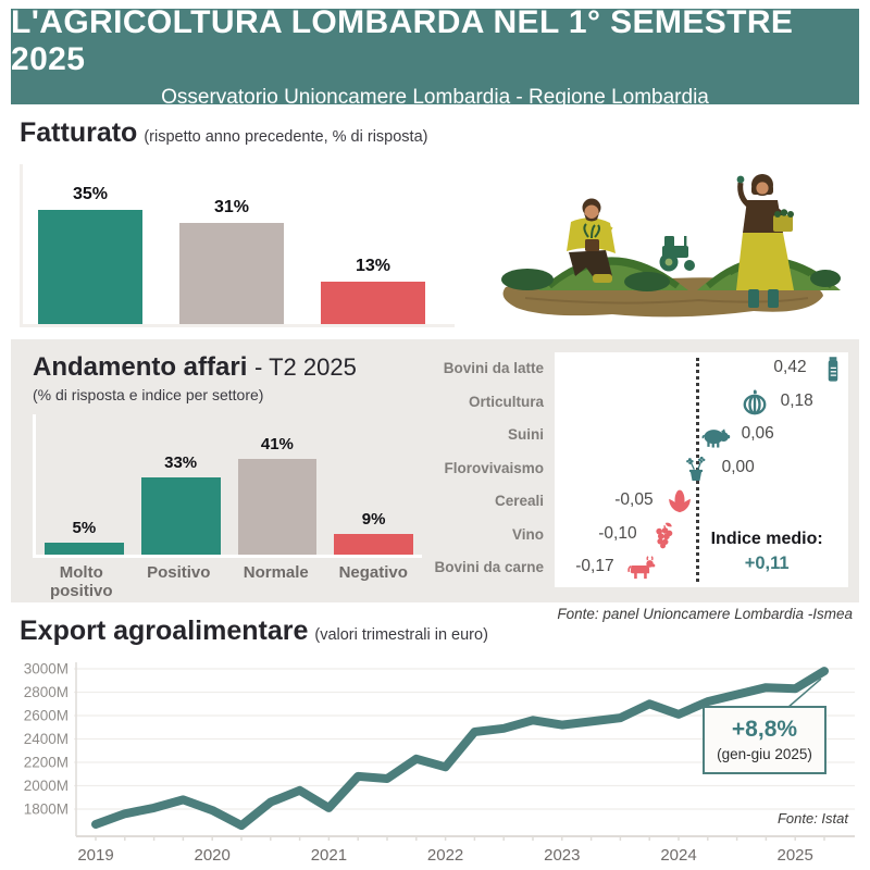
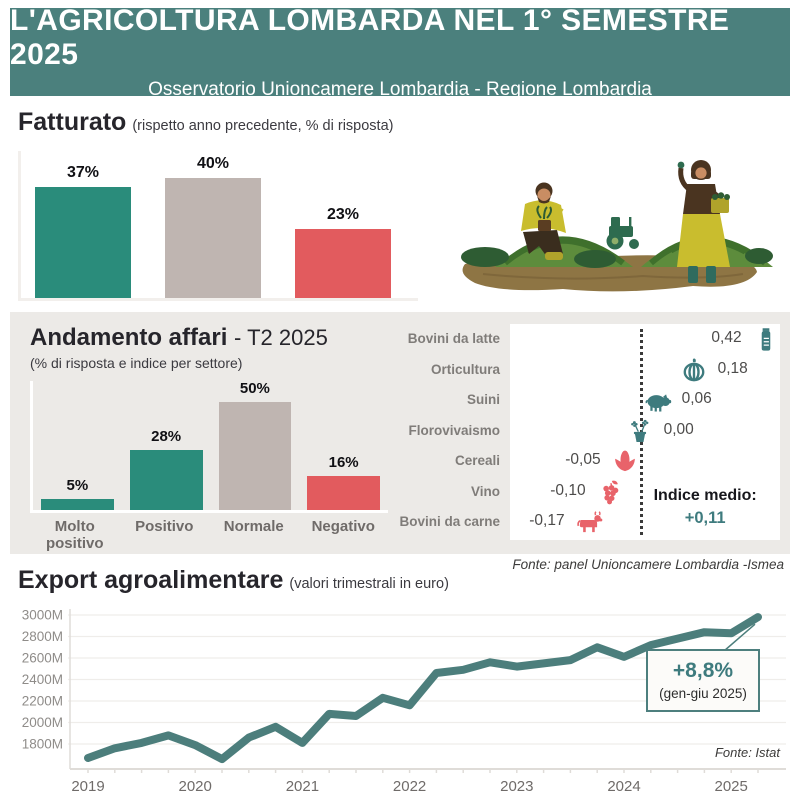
Fatturato/Aumentato: 35% -> 37%
Fatturato/Uguale: 31% -> 40%
Fatturato/Diminuito: 13% -> 23%
Andamento affari - T2 2025/Positivo: 33% -> 28%
Andamento affari - T2 2025/Normale: 41% -> 50%
Andamento affari - T2 2025/Negativo: 9% -> 16%
